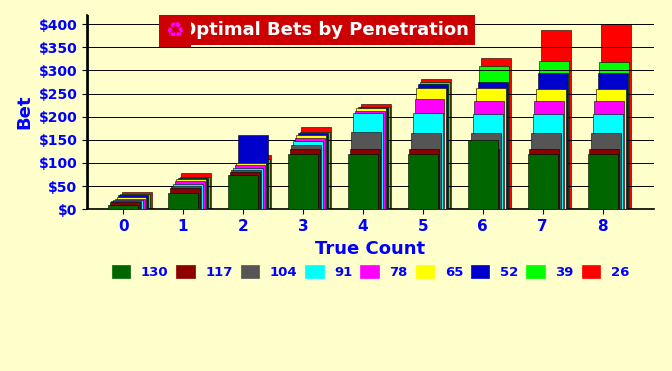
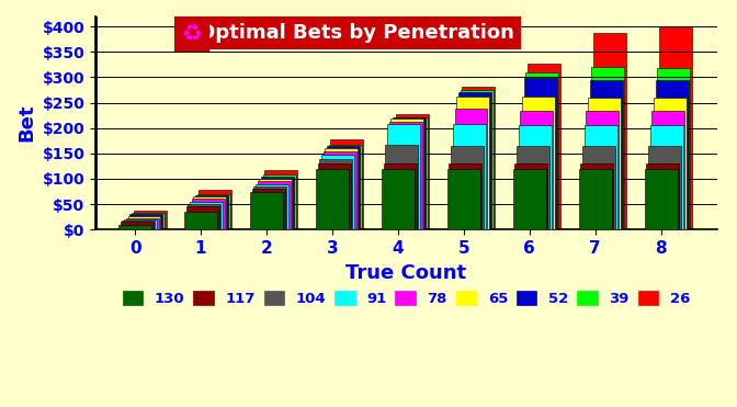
52/2: $160 -> $105
130/6: $150 -> $120
52/6: $275 -> $298
